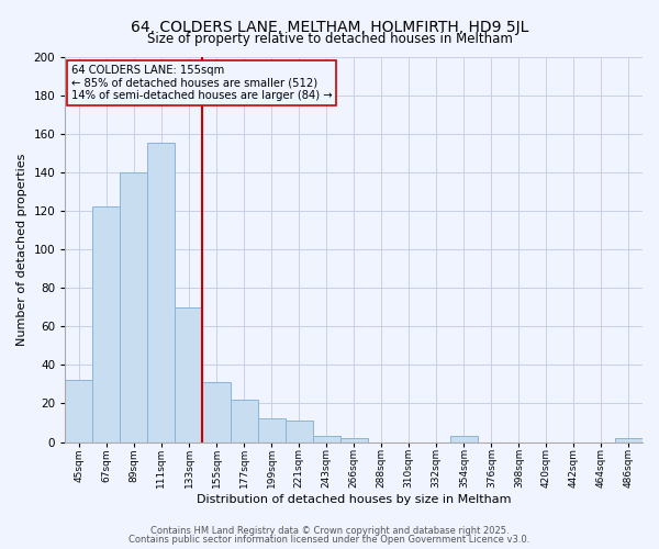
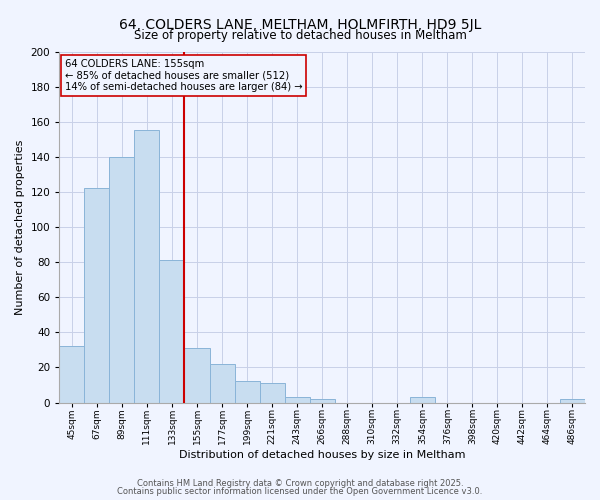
133sqm: 70 -> 81
